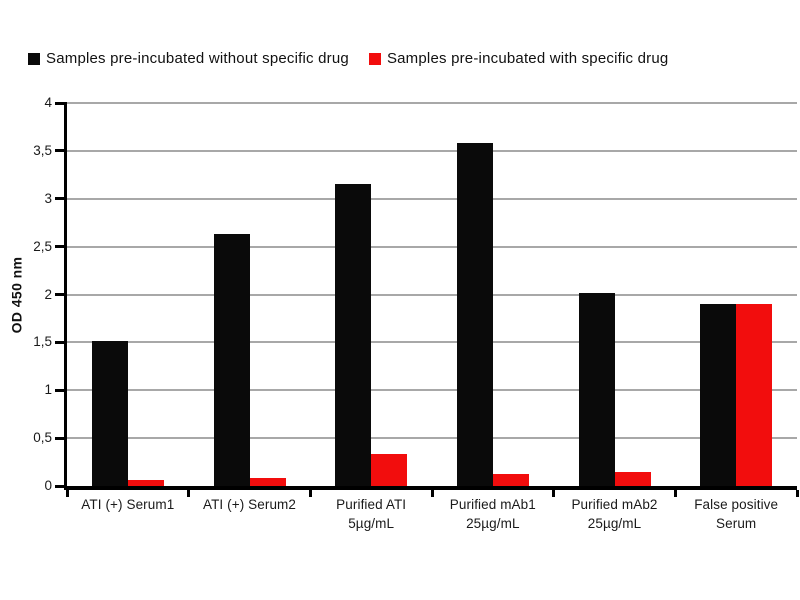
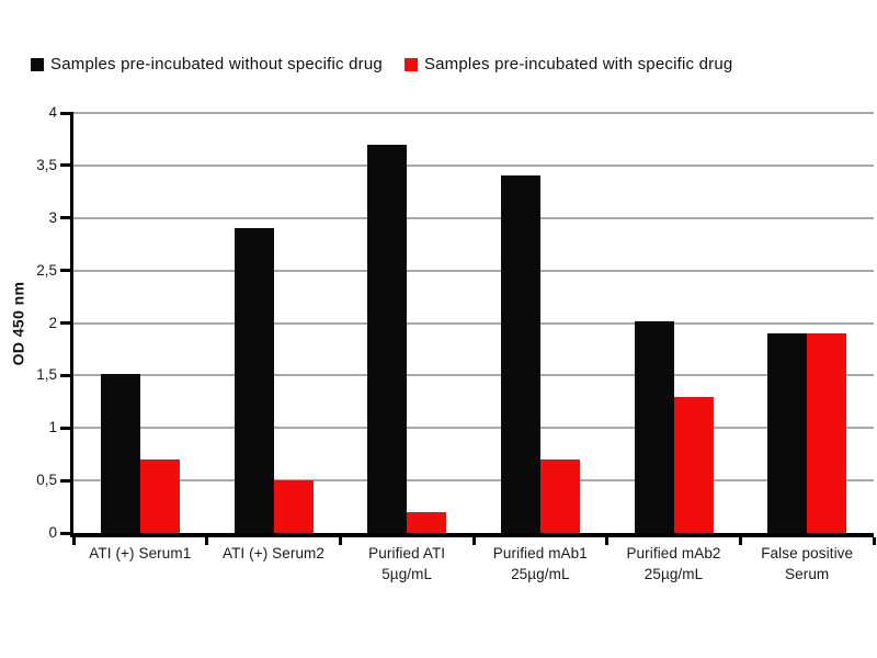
Samples pre-incubated with specific drug/ATI (+) Serum1: 0.1 -> 0.7
Samples pre-incubated without specific drug/ATI (+) Serum2: 2.6 -> 2.9
Samples pre-incubated with specific drug/ATI (+) Serum2: 0.1 -> 0.5
Samples pre-incubated without specific drug/Purified ATI 5µg/mL: 3.1 -> 3.7
Samples pre-incubated with specific drug/Purified ATI 5µg/mL: 0.3 -> 0.2
Samples pre-incubated without specific drug/Purified mAb1 25µg/mL: 3.6 -> 3.4
Samples pre-incubated with specific drug/Purified mAb1 25µg/mL: 0.1 -> 0.7
Samples pre-incubated with specific drug/Purified mAb2 25µg/mL: 0.1 -> 1.3
